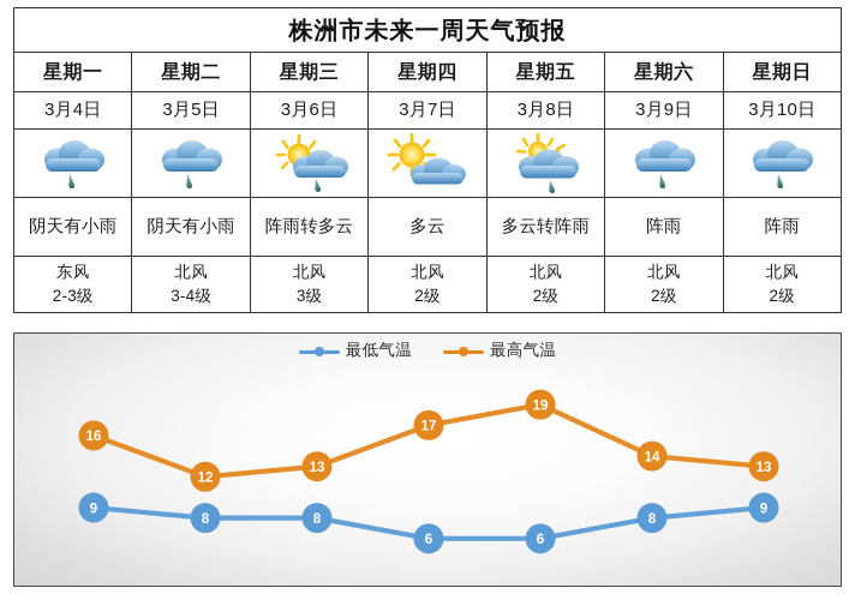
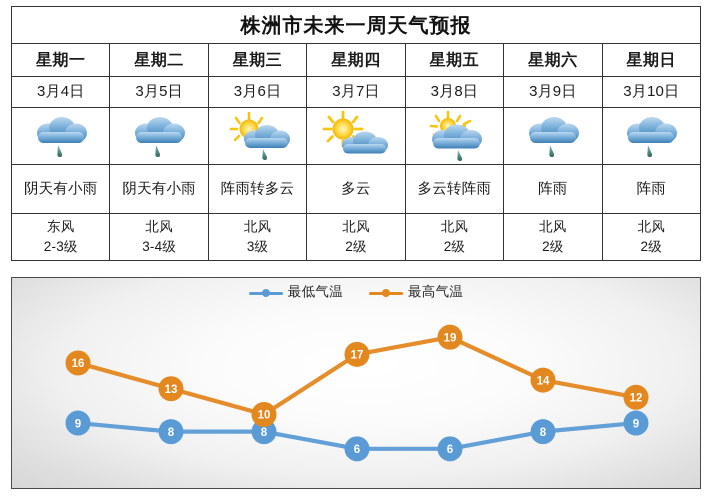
最高气温/3月5日: 12 -> 13
最高气温/3月6日: 13 -> 10
最高气温/3月10日: 13 -> 12
